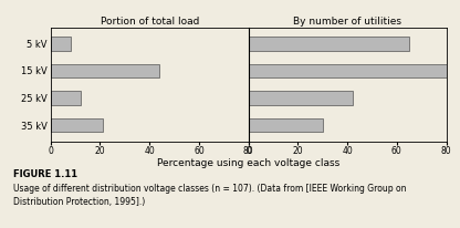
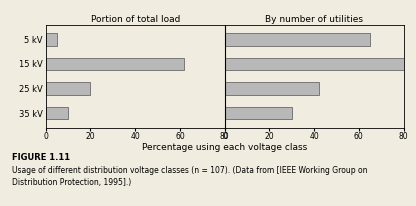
Portion of total load/5 kV: 8 -> 5
Portion of total load/15 kV: 44 -> 62
Portion of total load/25 kV: 12 -> 20
Portion of total load/35 kV: 21 -> 10
